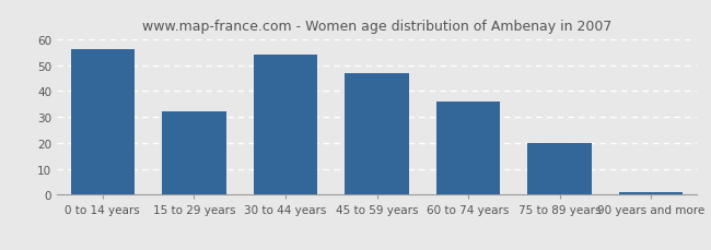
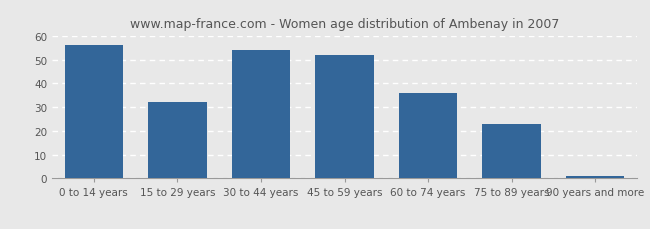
45 to 59 years: 47 -> 52
75 to 89 years: 20 -> 23
